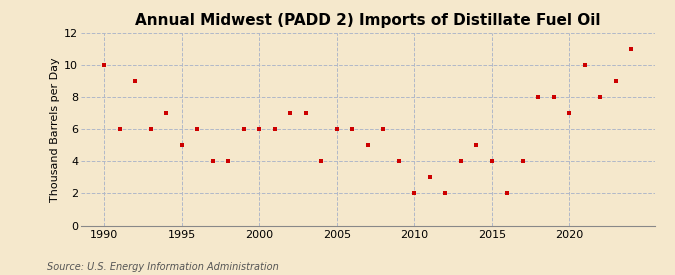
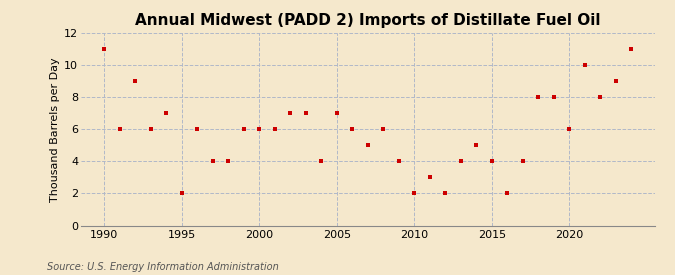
1990: 10 -> 11
1995: 5 -> 2
2005: 6 -> 7
2020: 7 -> 6
